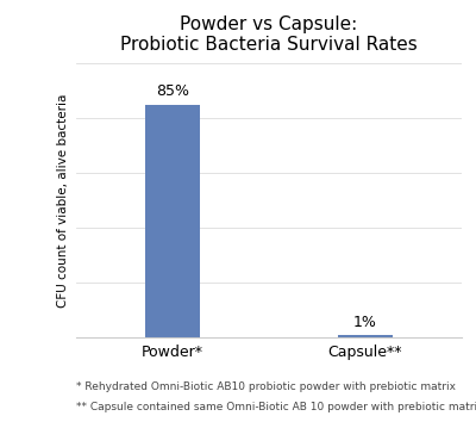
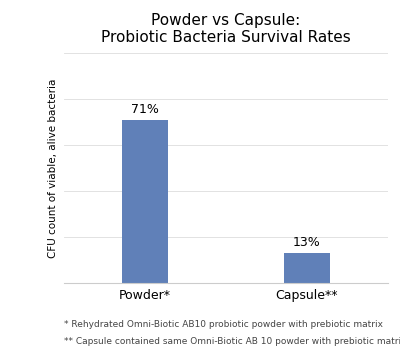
Powder*: 85% -> 71%
Capsule**: 1% -> 13%
